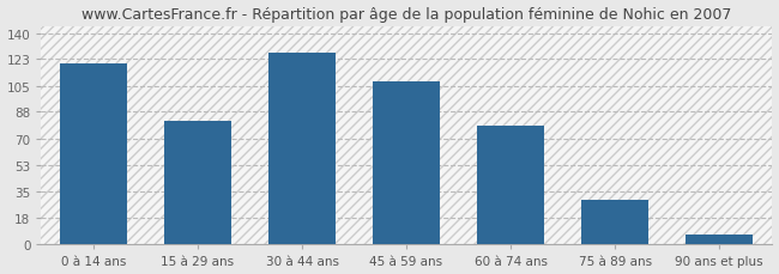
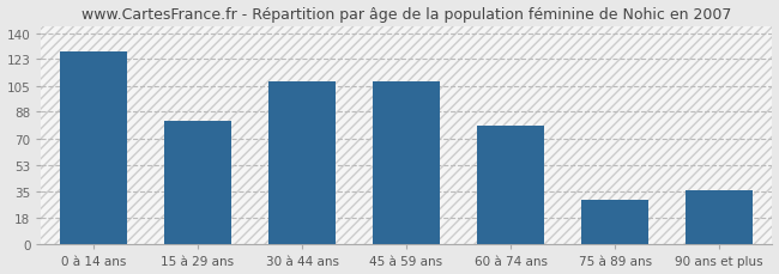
0 à 14 ans: 120 -> 128
30 à 44 ans: 127 -> 108
90 ans et plus: 7 -> 36
